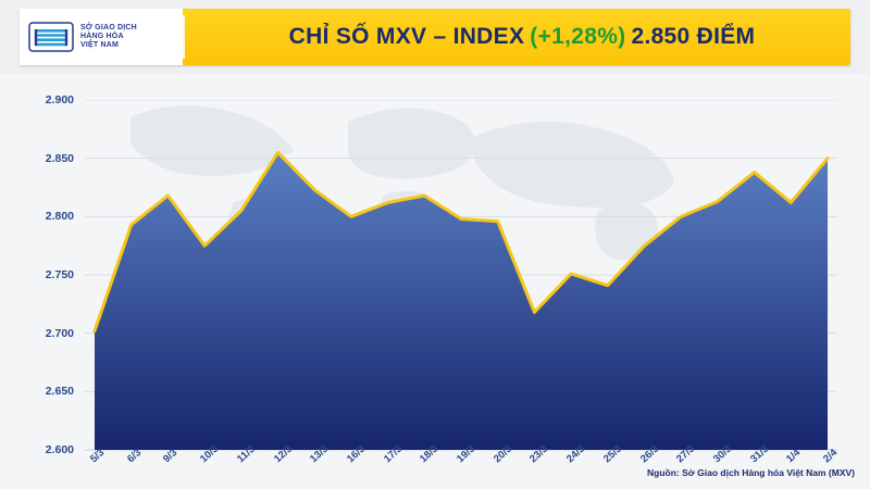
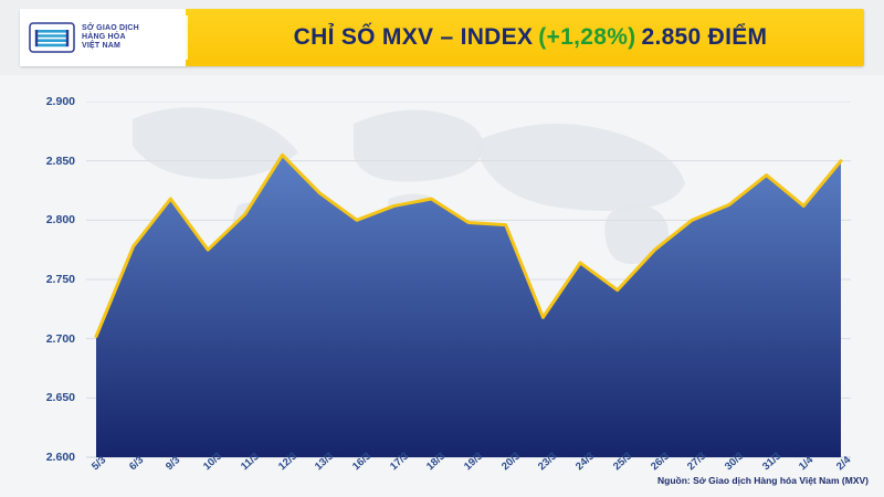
6/3: 2793 -> 2778
24/3: 2751 -> 2764
